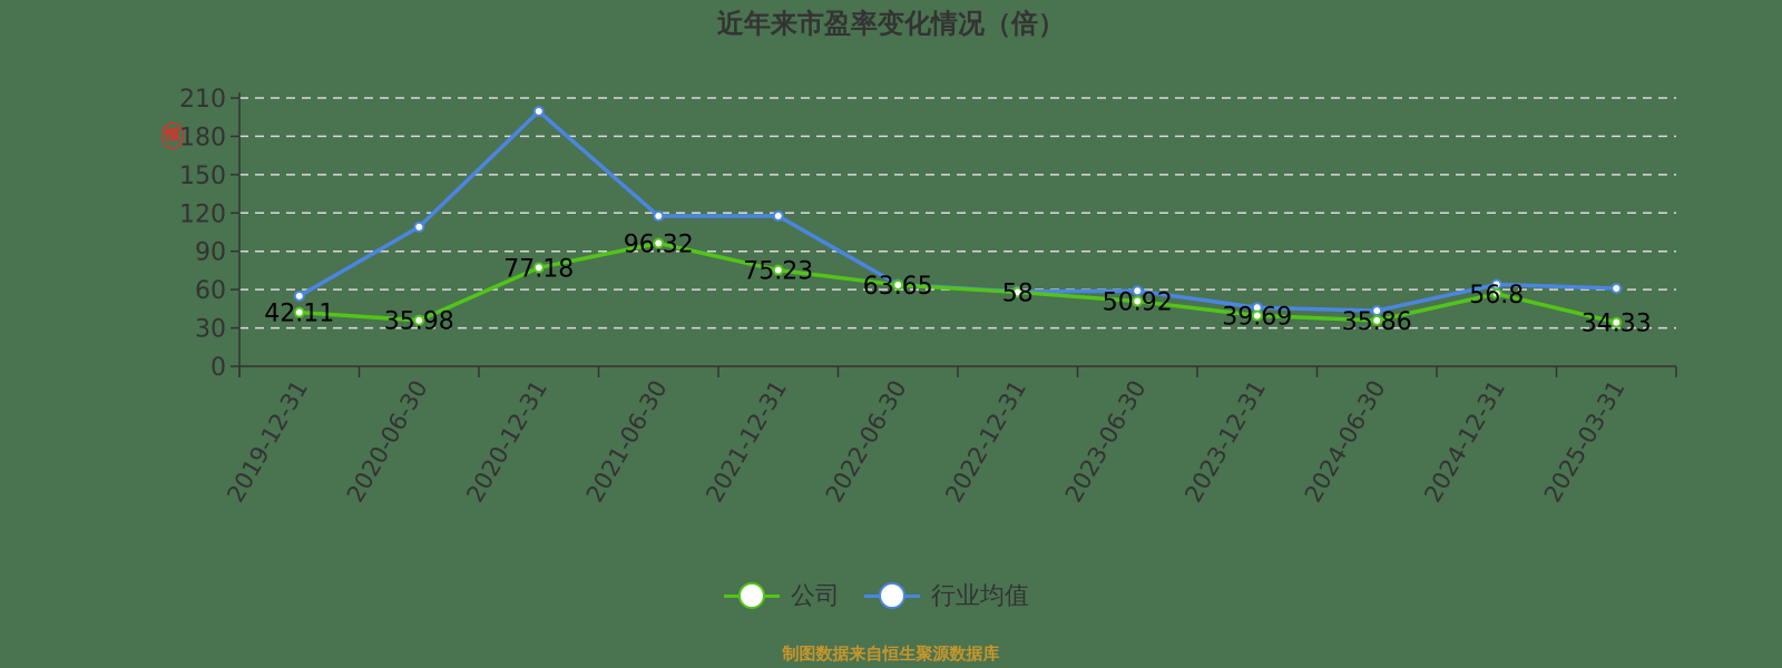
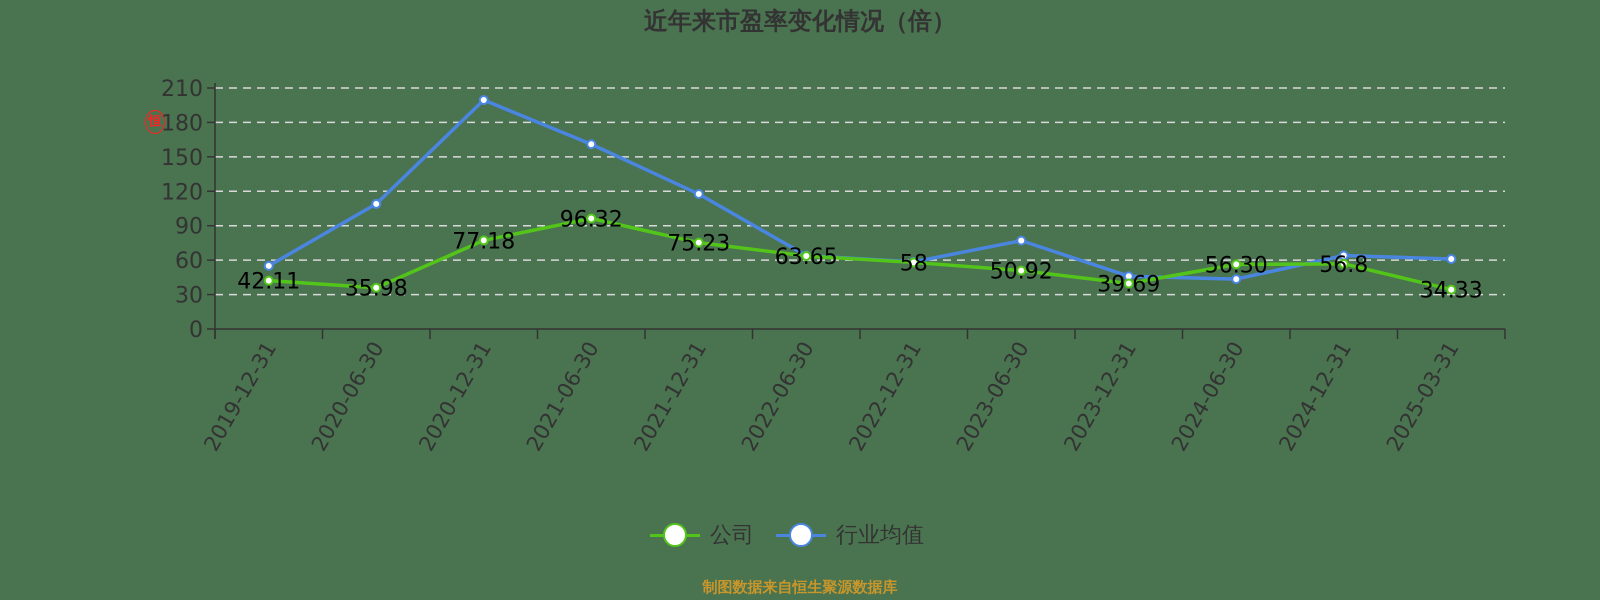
行业均值/2021-06-30: 118 -> 161
行业均值/2023-06-30: 59 -> 77
公司/2024-06-30: 35.86 -> 56.30
